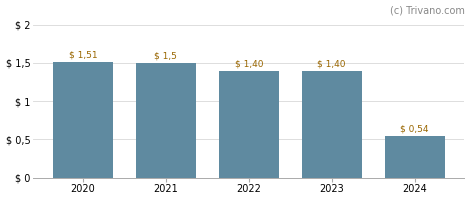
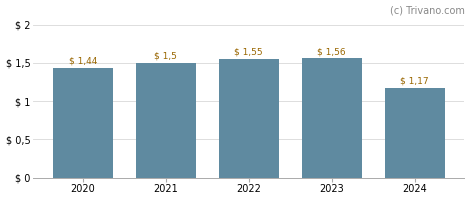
2020: 1,51 -> 1,44
2022: 1,40 -> 1,55
2023: 1,40 -> 1,56
2024: 0,54 -> 1,17
